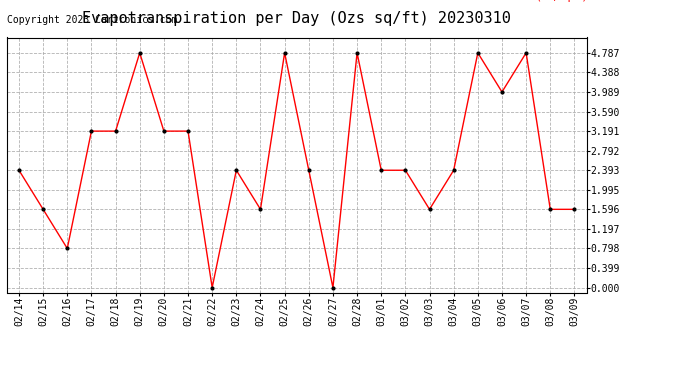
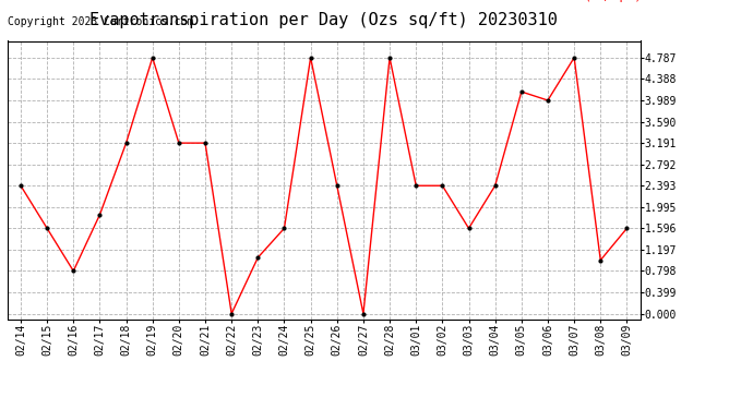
02/17: 3.19 -> 1.85
02/23: 2.39 -> 1.05
03/05: 4.79 -> 4.15
03/08: 1.60 -> 1.00
